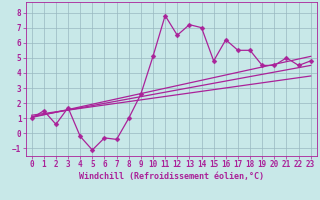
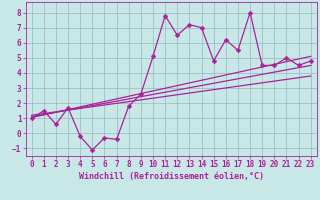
8: 1.0 -> 1.8
18: 5.5 -> 8.0
